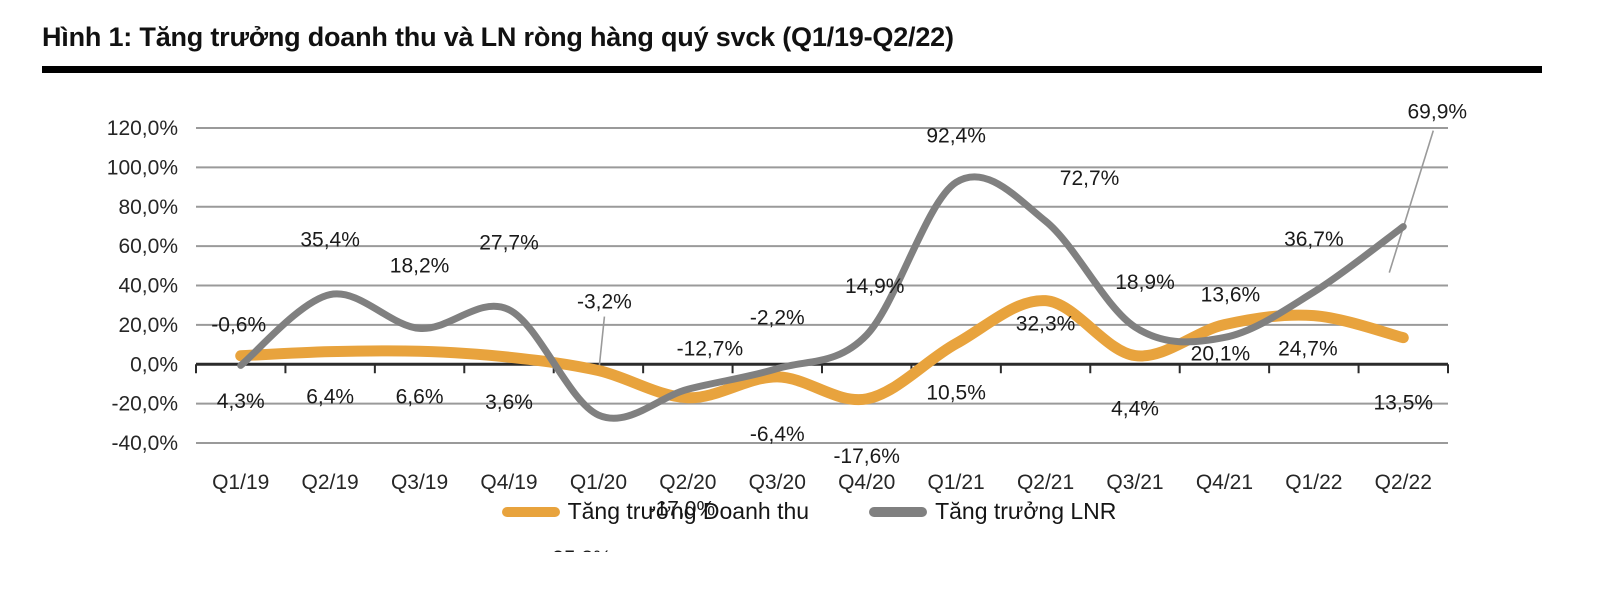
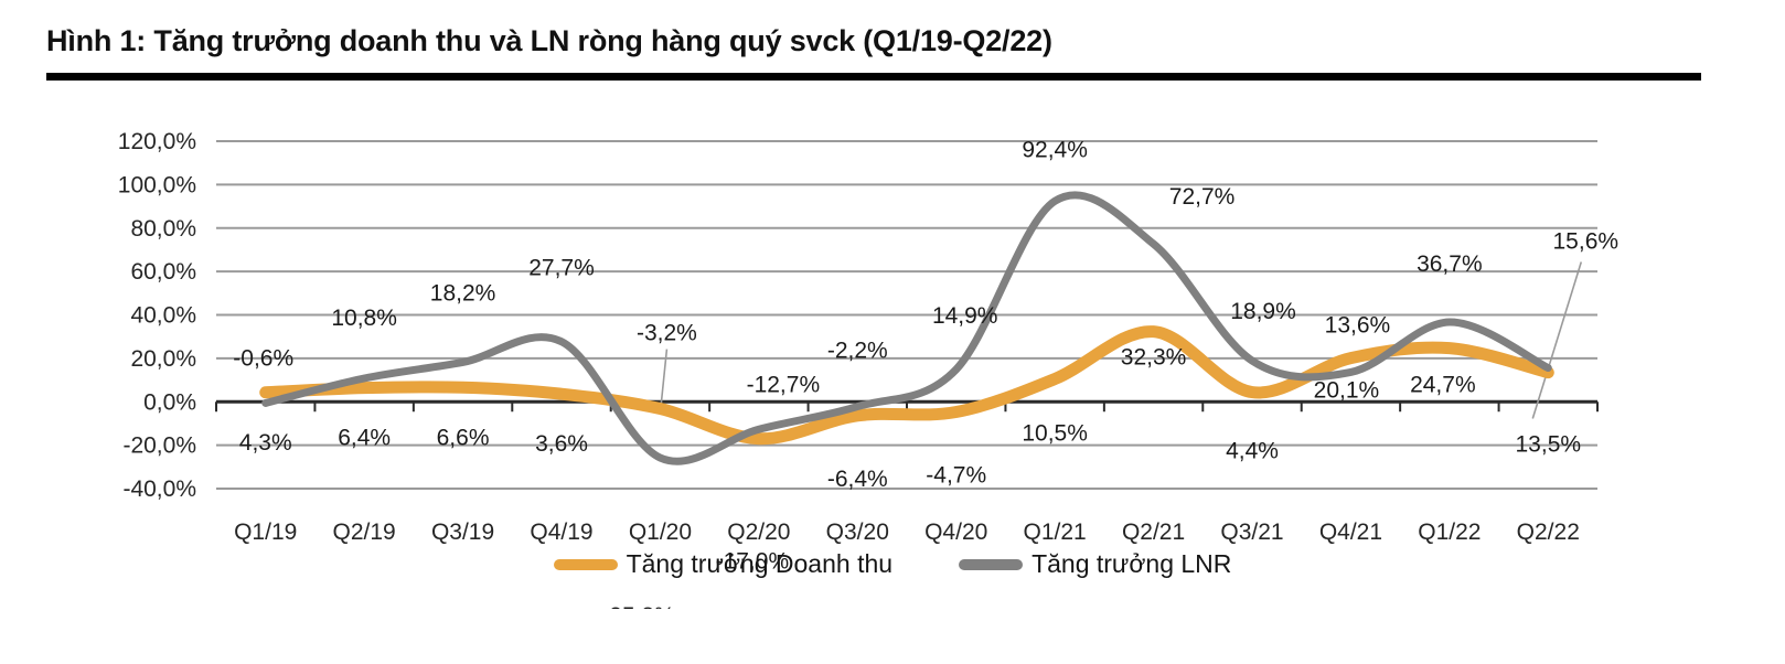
Tăng trưởng LNR/Q2/19: 35,4% -> 10,8%
Tăng trưởng Doanh thu/Q4/20: -17,6% -> -4,7%
Tăng trưởng LNR/Q2/22: 69,9% -> 15,6%
